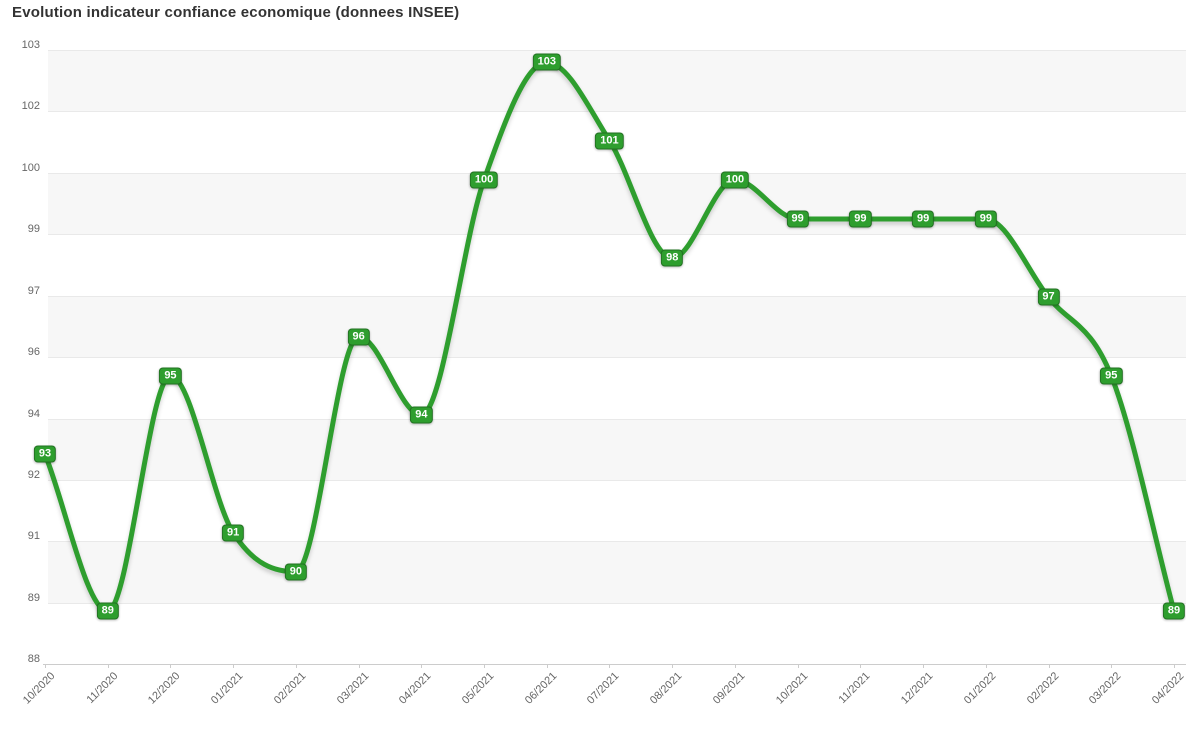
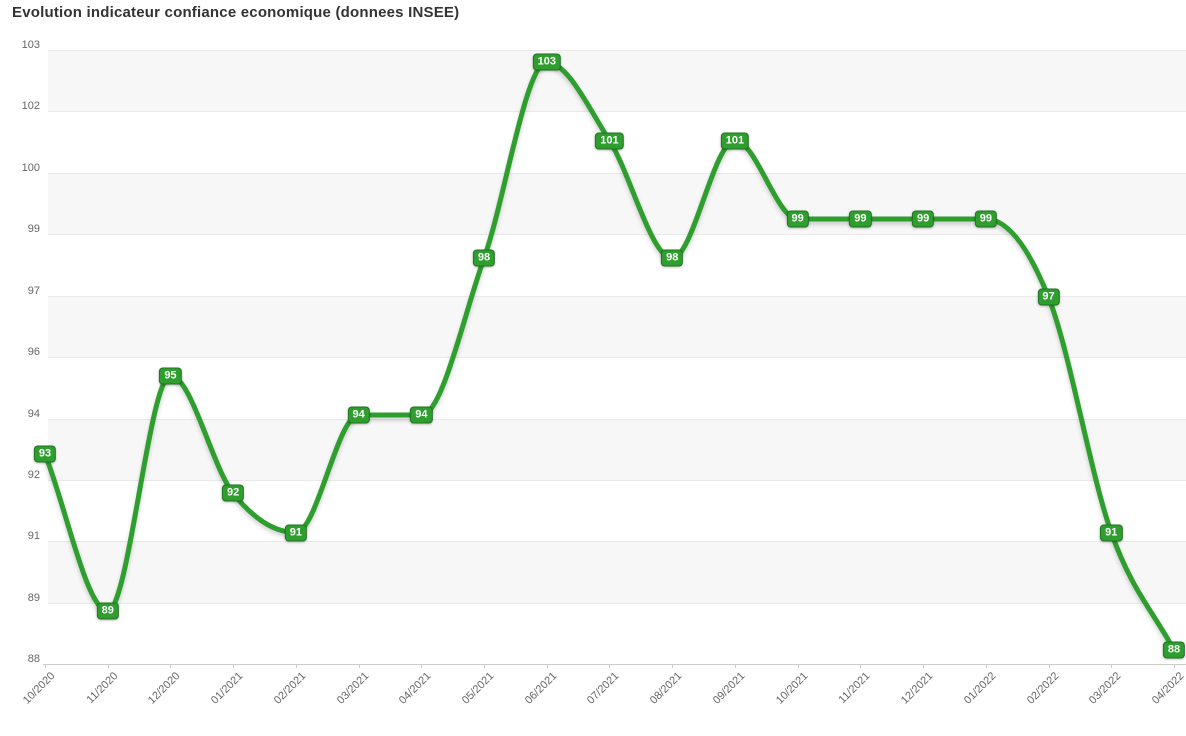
01/2021: 91 -> 92
02/2021: 90 -> 91
03/2021: 96 -> 94
05/2021: 100 -> 98
09/2021: 100 -> 101
03/2022: 95 -> 91
04/2022: 89 -> 88
